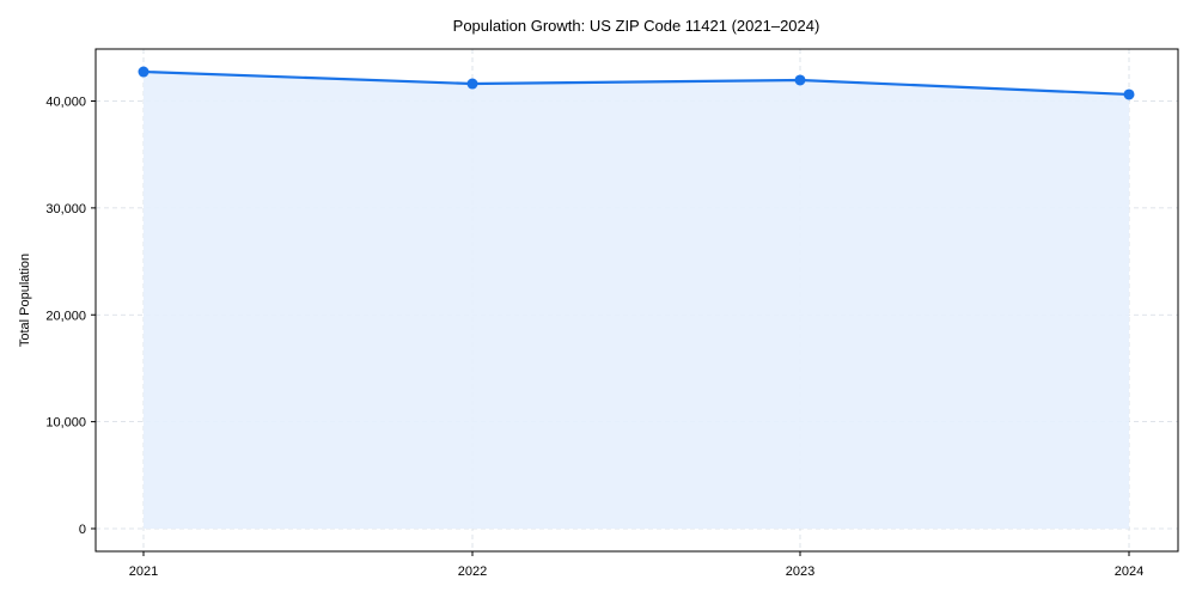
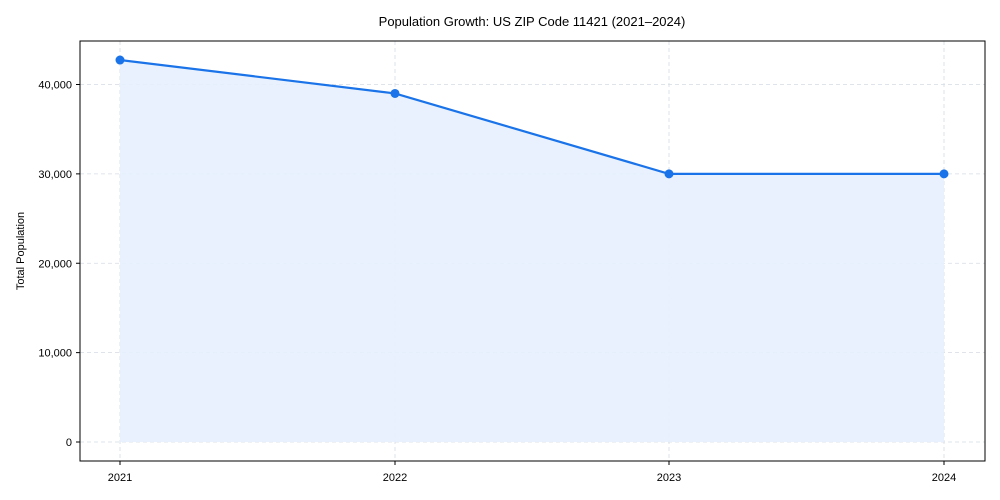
2022: 42000 -> 39000
2023: 42000 -> 30000
2024: 41000 -> 30000
